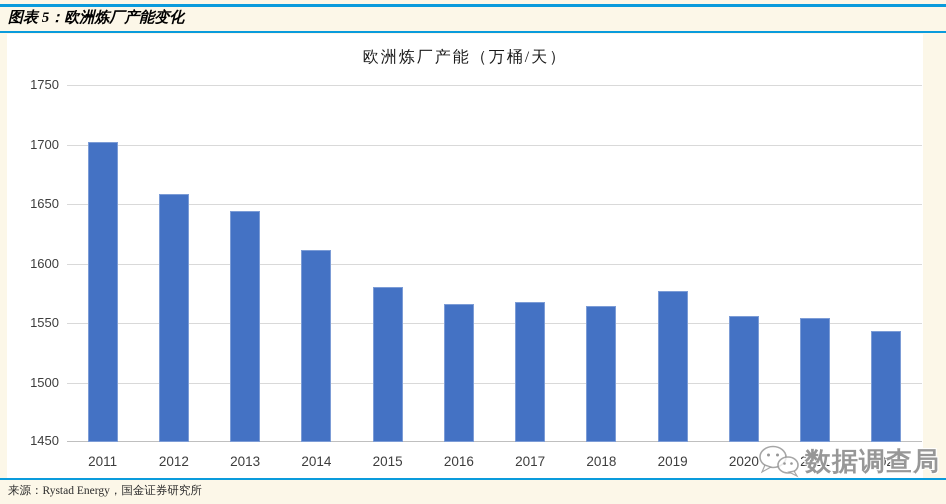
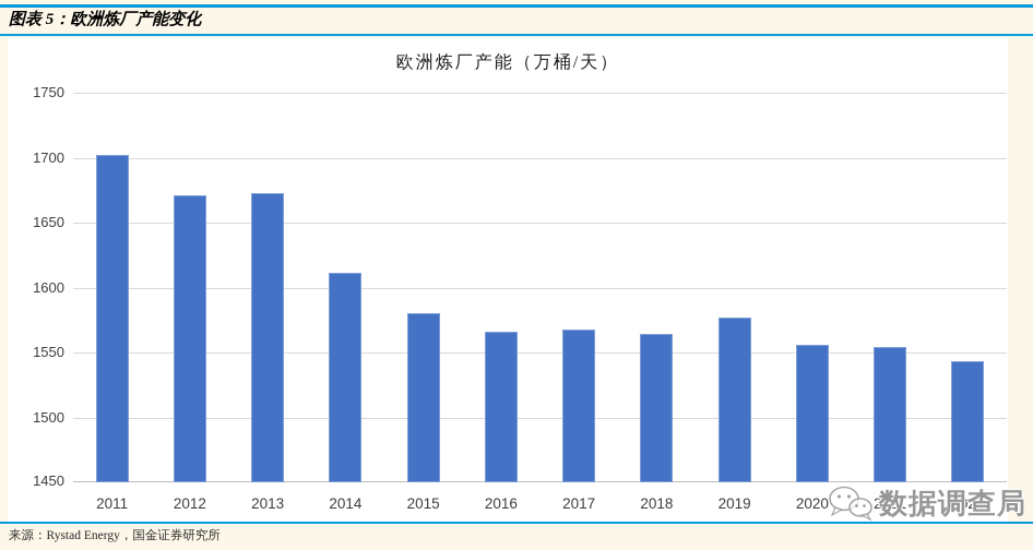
2012: 1658 -> 1671
2013: 1644 -> 1673
